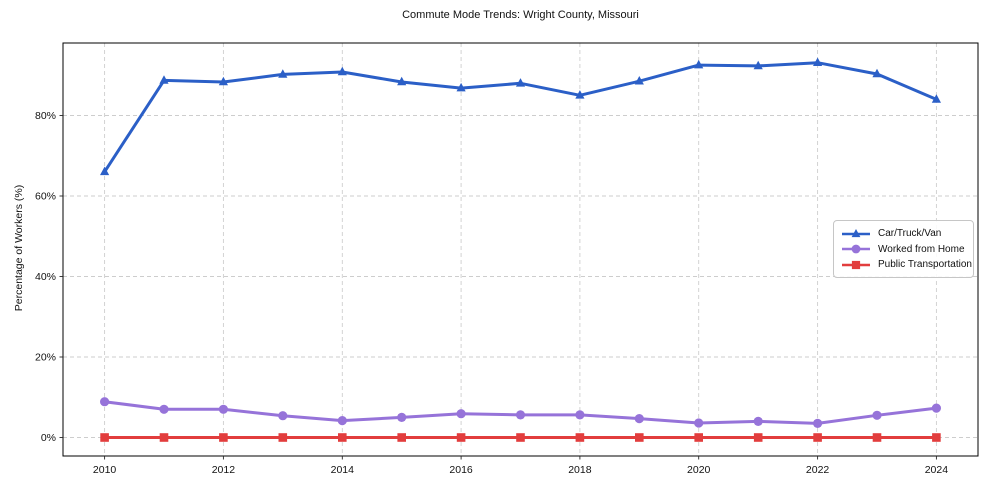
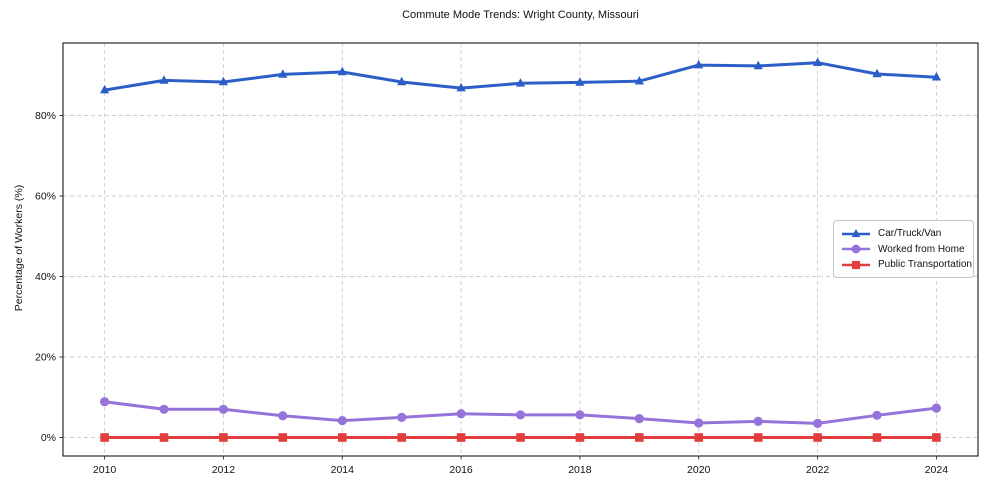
Car/Truck/Van/2010: 66% -> 86%
Car/Truck/Van/2018: 85% -> 88%
Car/Truck/Van/2024: 84% -> 90%
